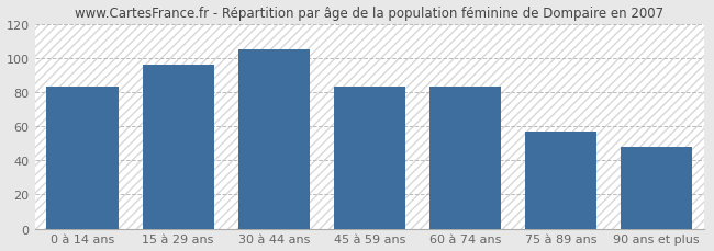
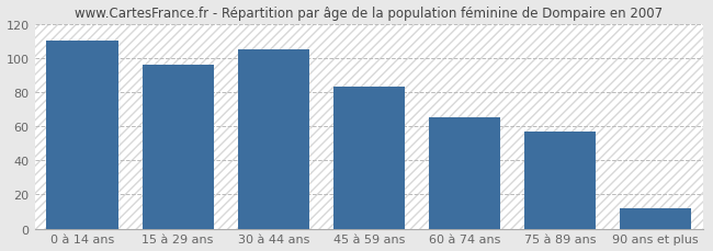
0 à 14 ans: 83 -> 110
60 à 74 ans: 83 -> 65
90 ans et plus: 48 -> 12
